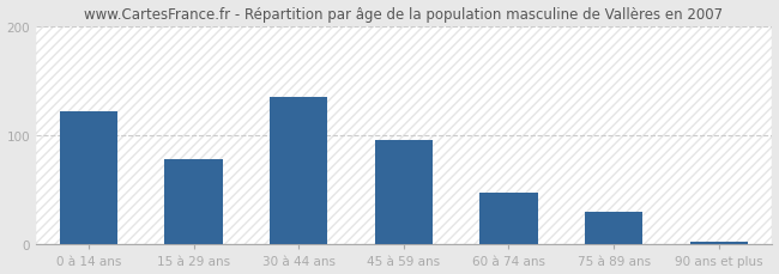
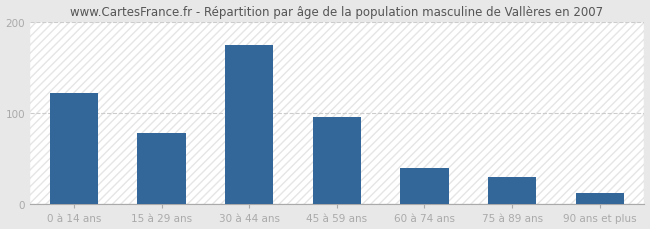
30 à 44 ans: 135 -> 174
60 à 74 ans: 48 -> 40
90 ans et plus: 3 -> 12
